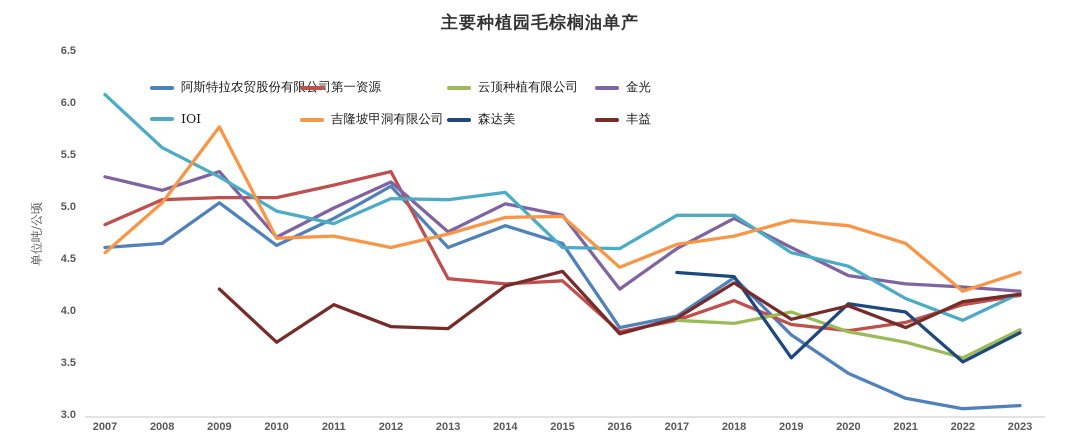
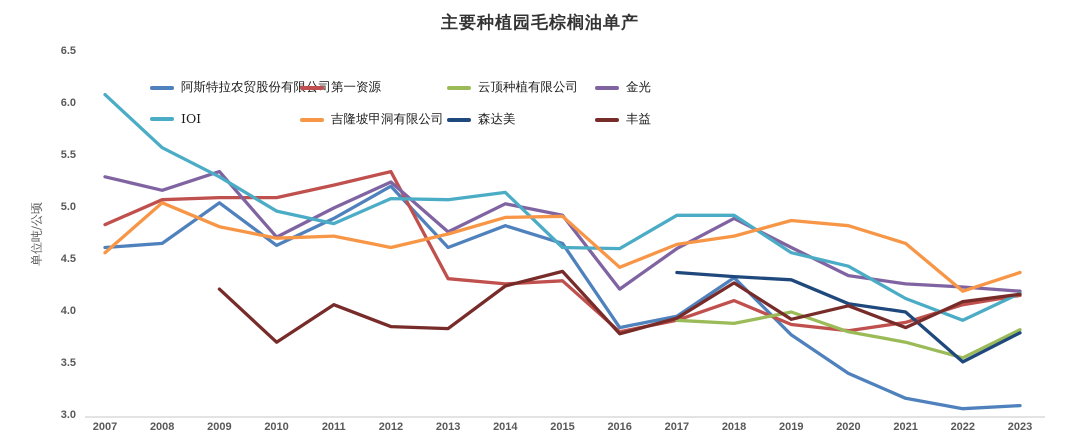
吉隆坡甲洞有限公司/2009: 5.78 -> 4.82
森达美/2019: 3.56 -> 4.31
